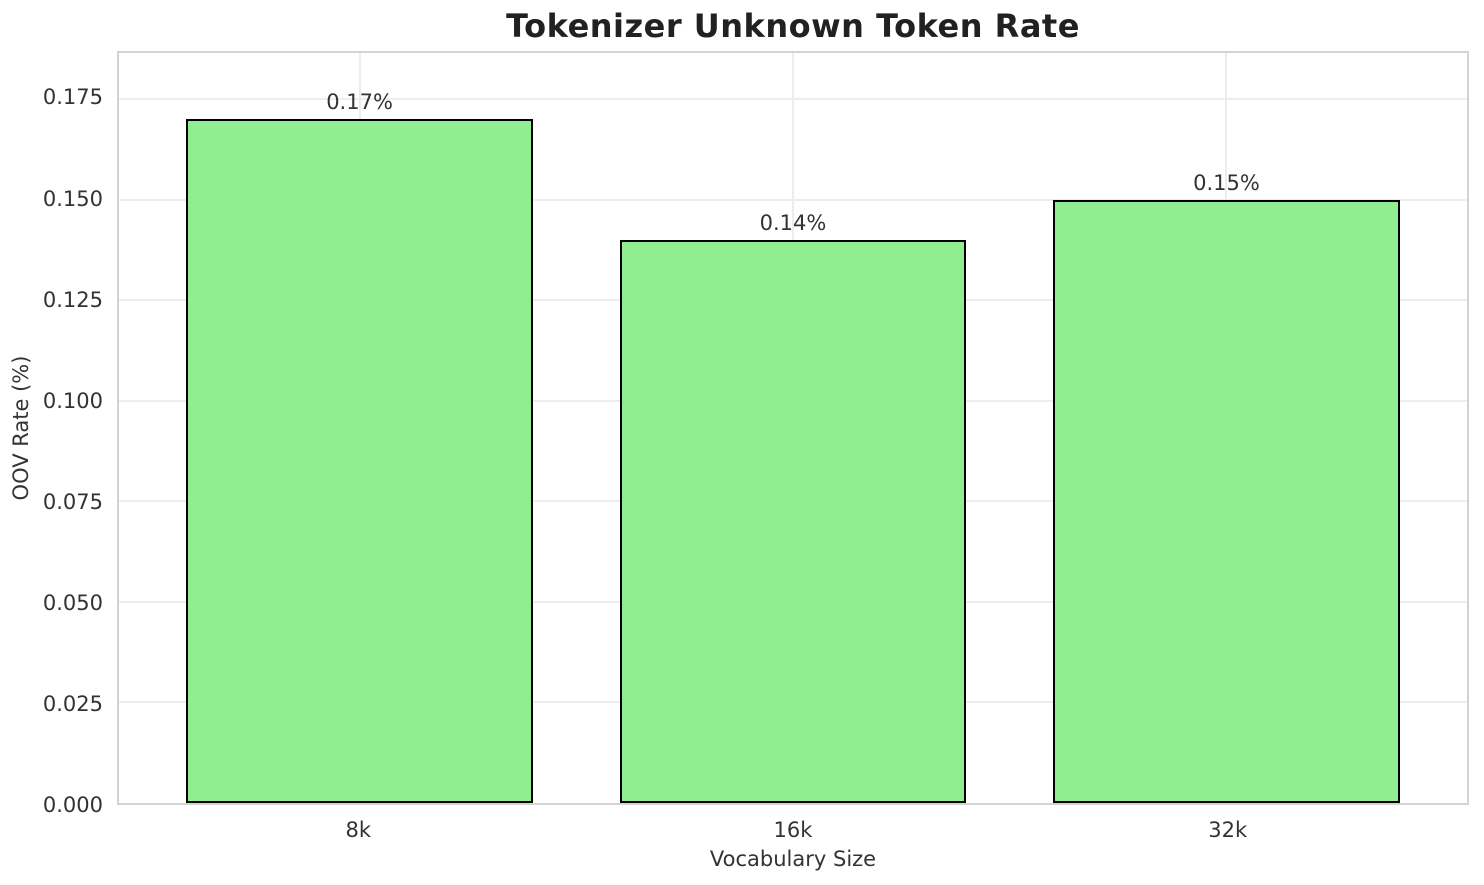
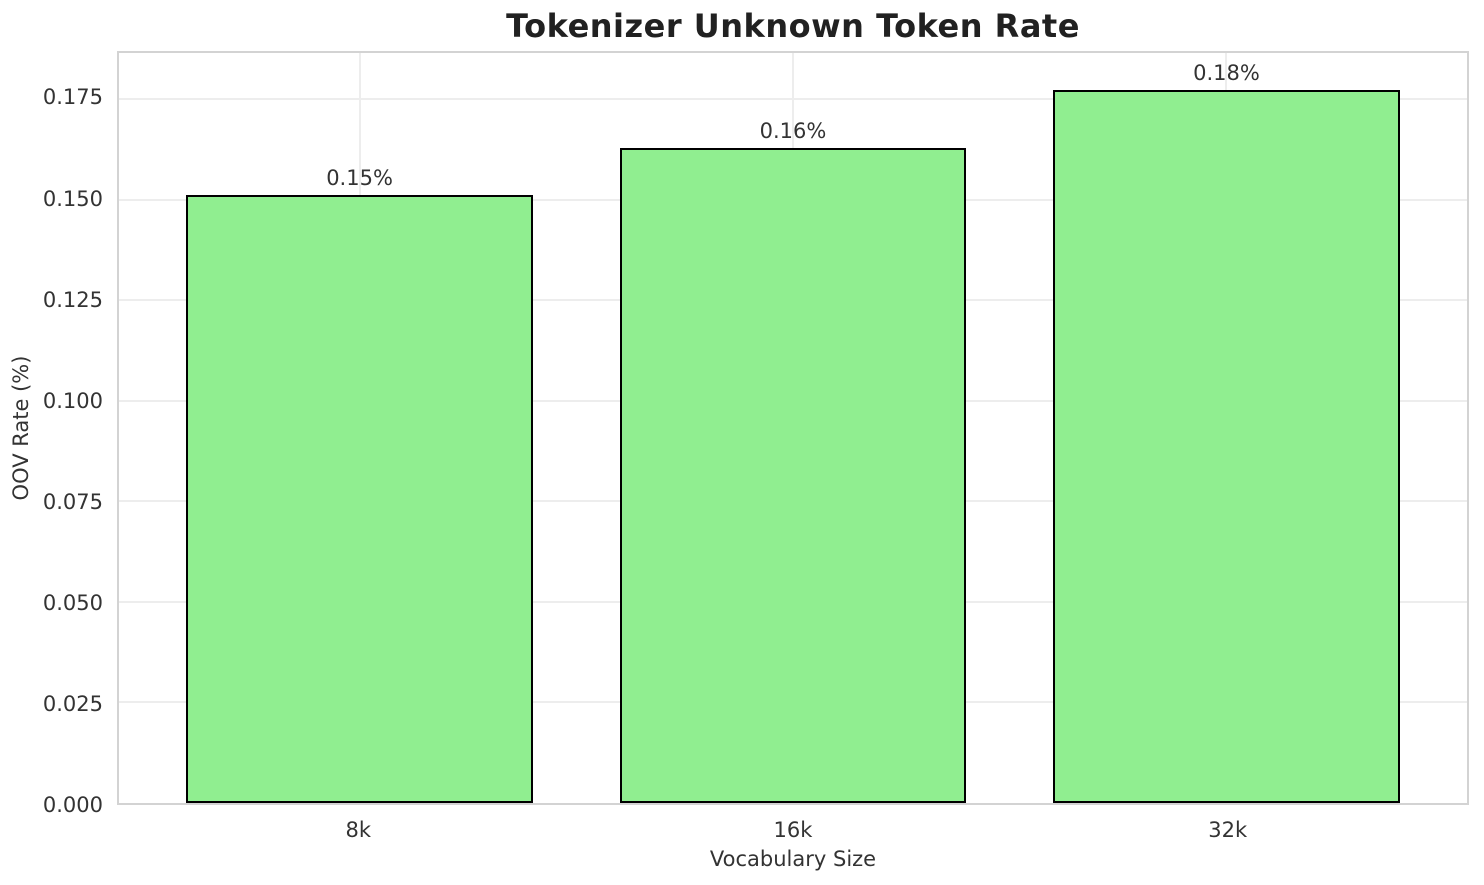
8k: 0.17% -> 0.15%
16k: 0.14% -> 0.16%
32k: 0.15% -> 0.18%
